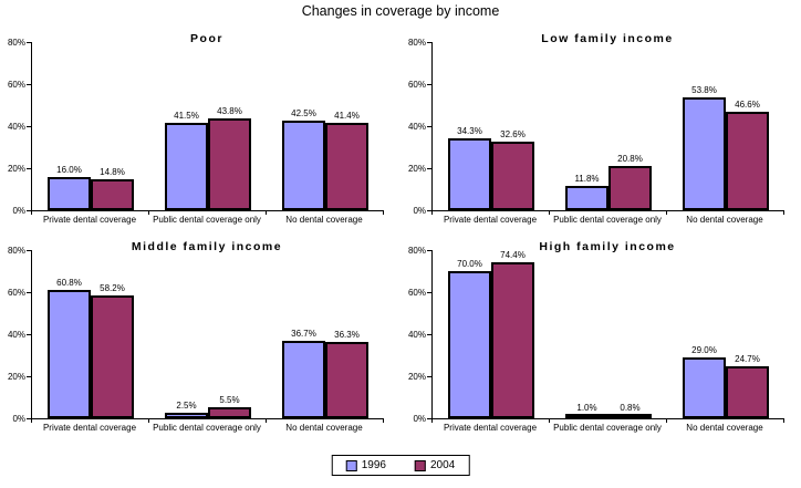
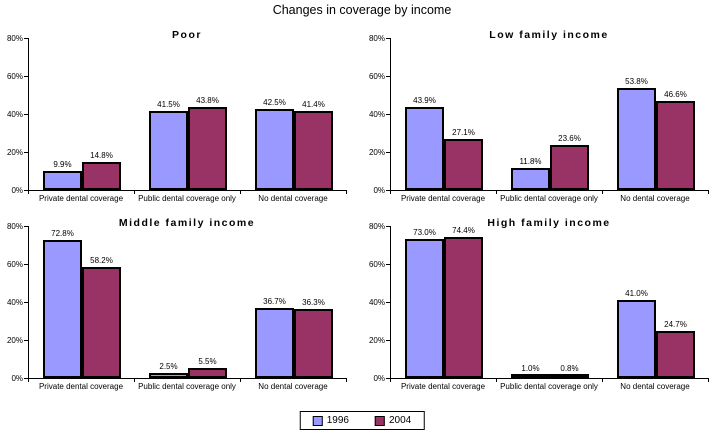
Poor/1996/Private dental coverage: 16.0% -> 9.9%
Low family income/1996/Private dental coverage: 34.3% -> 43.9%
Low family income/2004/Private dental coverage: 32.6% -> 27.1%
Low family income/2004/Public dental coverage only: 20.8% -> 23.6%
Middle family income/1996/Private dental coverage: 60.8% -> 72.8%
High family income/1996/Private dental coverage: 70.0% -> 73.0%
High family income/1996/No dental coverage: 29.0% -> 41.0%
